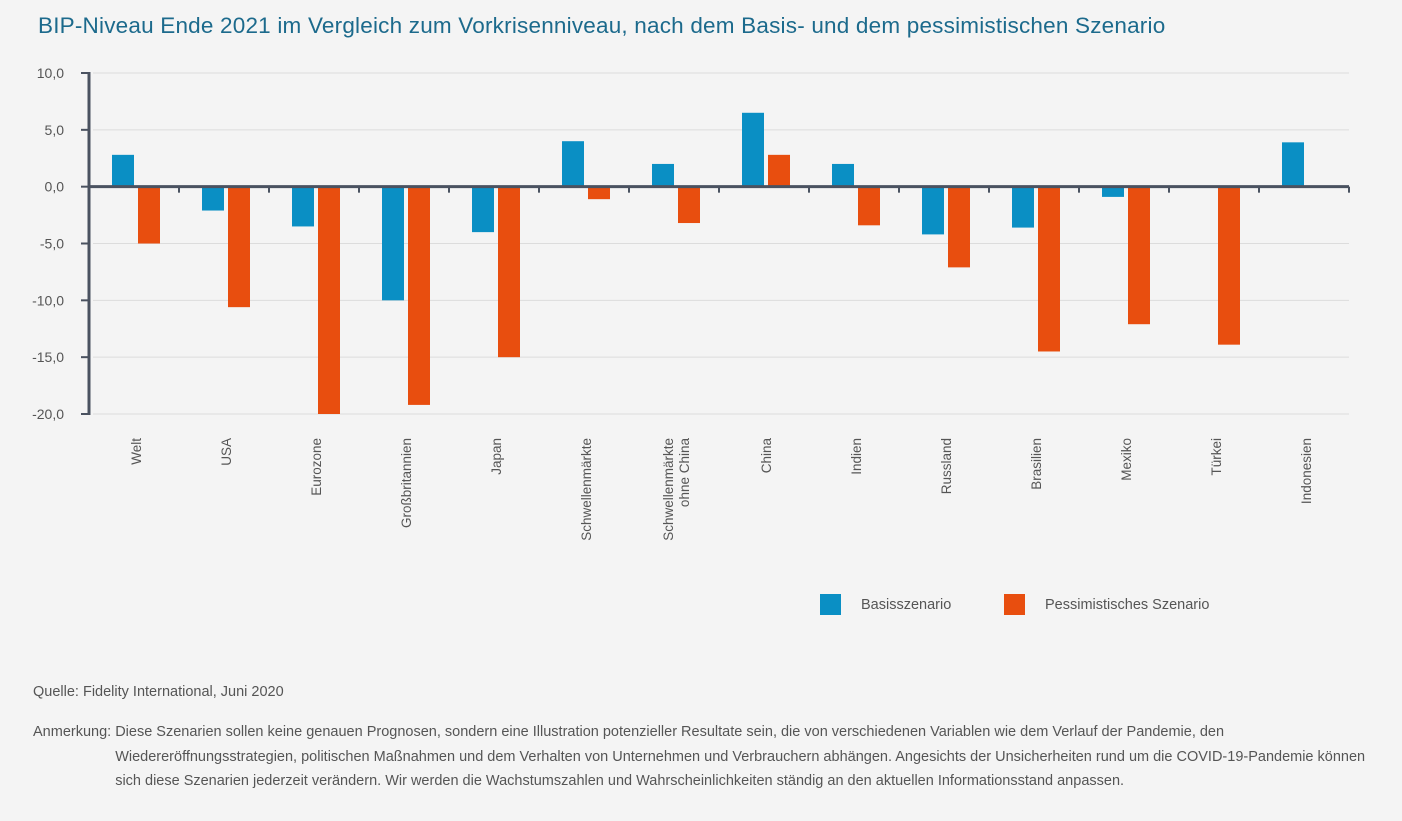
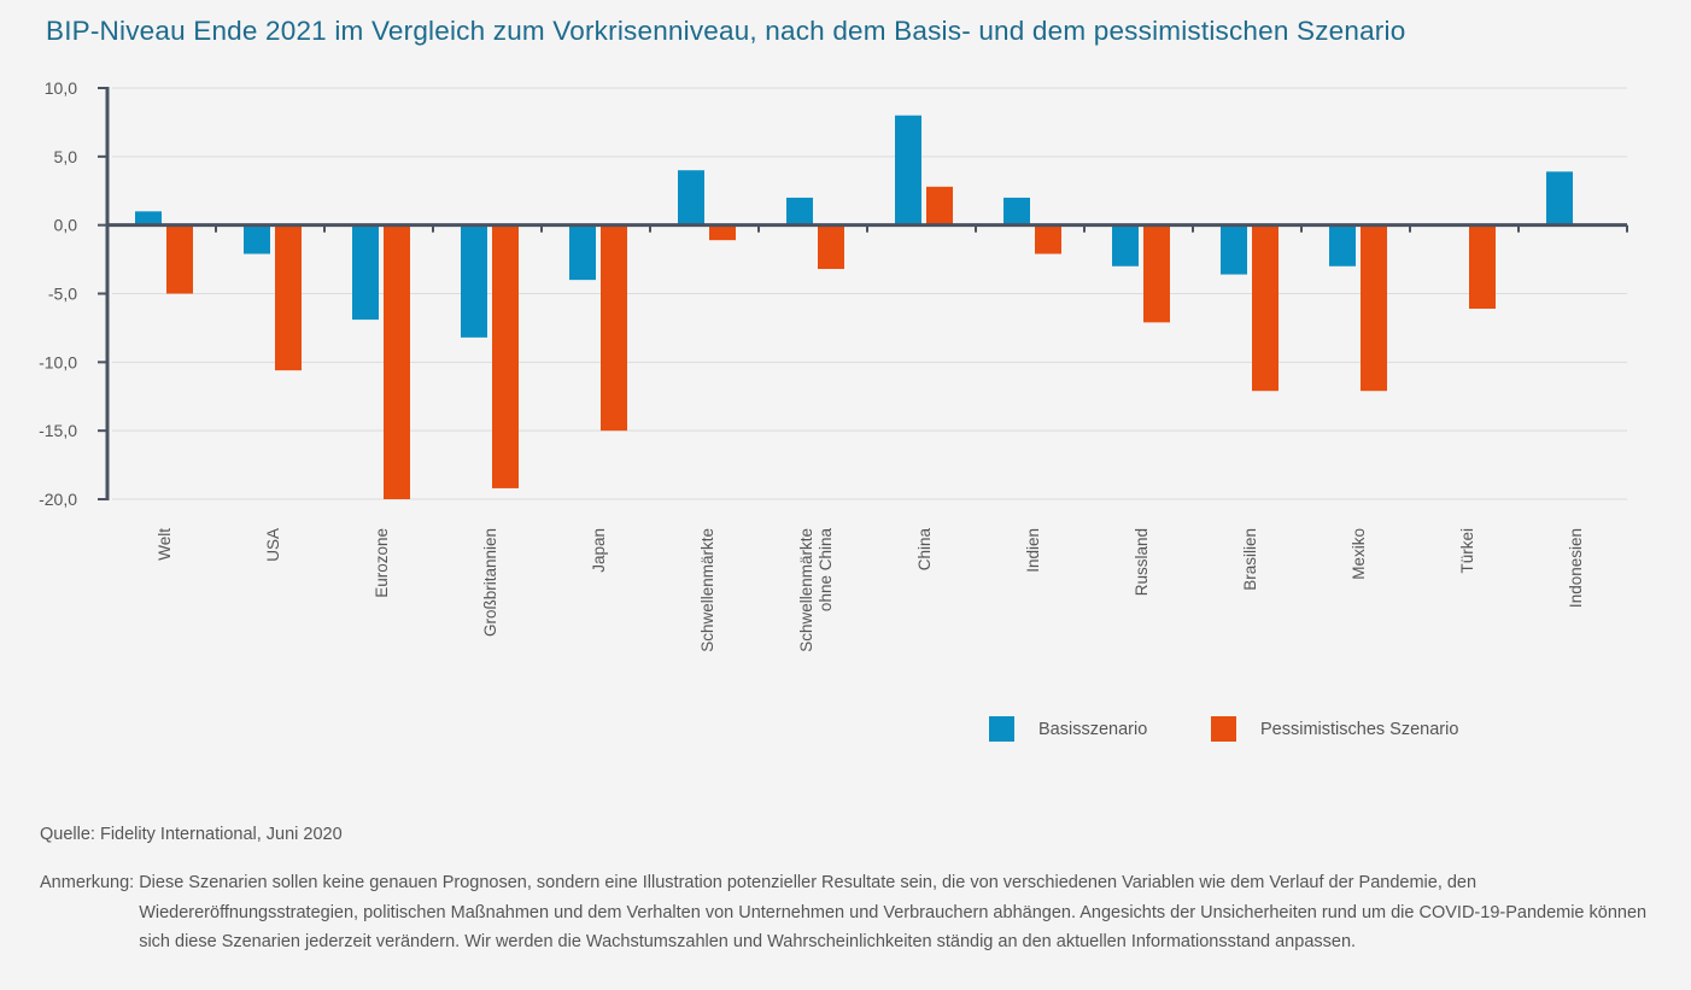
Basisszenario/Welt: 2,8 -> 1,0
Basisszenario/Eurozone: -3,5 -> -6,9
Basisszenario/Großbritannien: -10,0 -> -8,2
Basisszenario/China: 6,5 -> 8,0
Pessimistisches Szenario/Indien: -3,4 -> -2,1
Basisszenario/Russland: -4,2 -> -3,0
Pessimistisches Szenario/Brasilien: -14,5 -> -12,1
Basisszenario/Mexiko: -0,9 -> -3,0
Pessimistisches Szenario/Türkei: -13,9 -> -6,1
